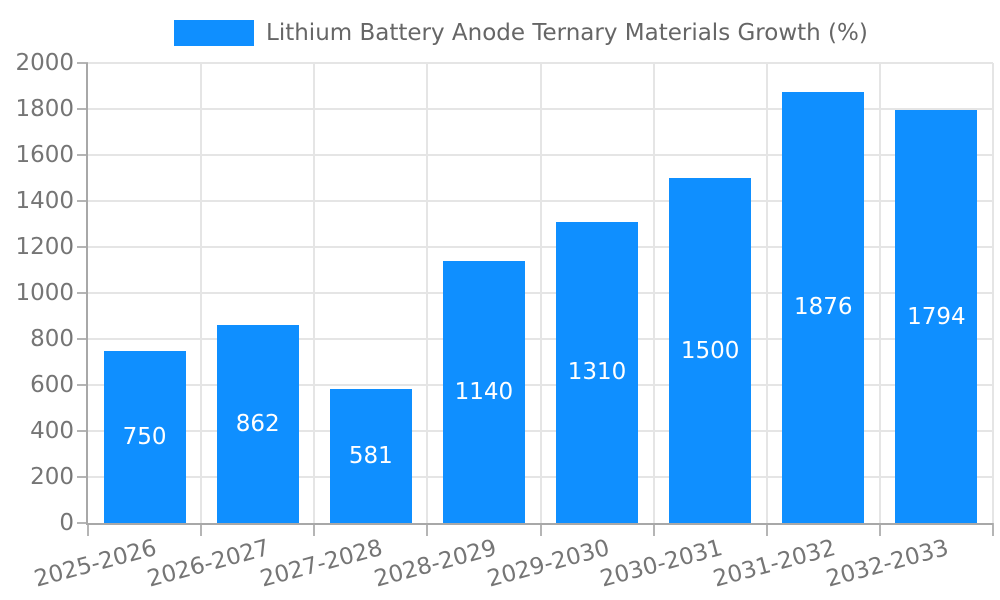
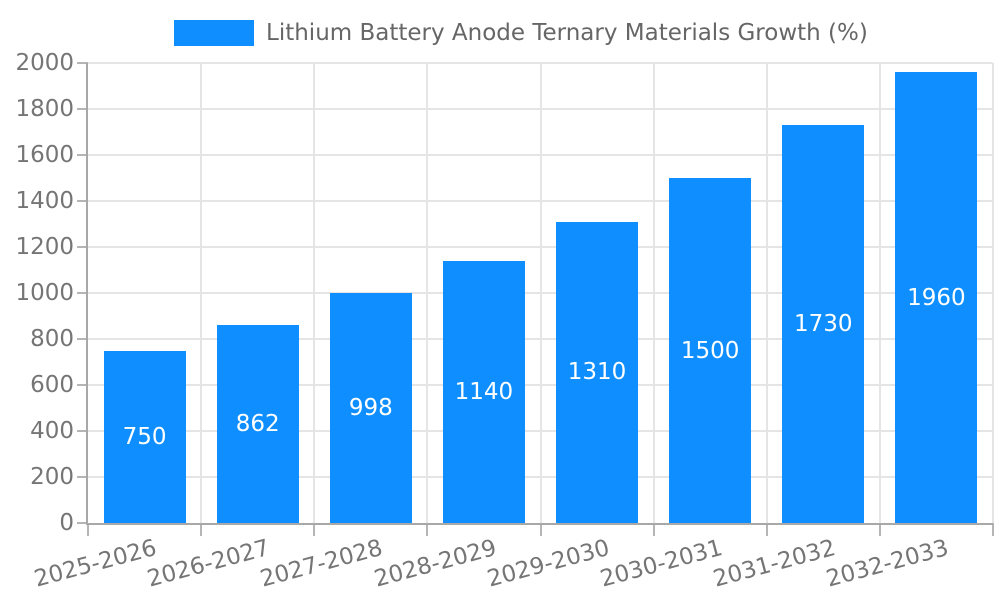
2027-2028: 581 -> 998
2031-2032: 1876 -> 1730
2032-2033: 1794 -> 1960
